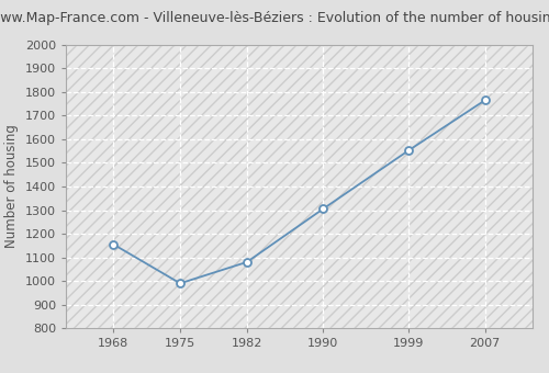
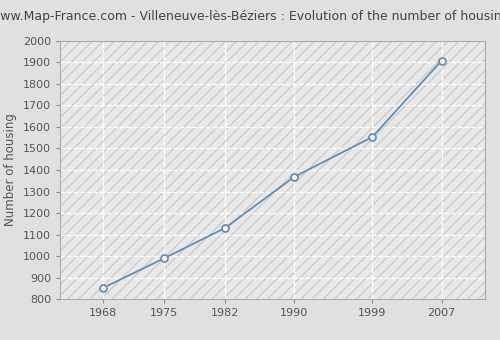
1968: 1155 -> 853
1982: 1080 -> 1130
1990: 1305 -> 1368
2007: 1765 -> 1908
